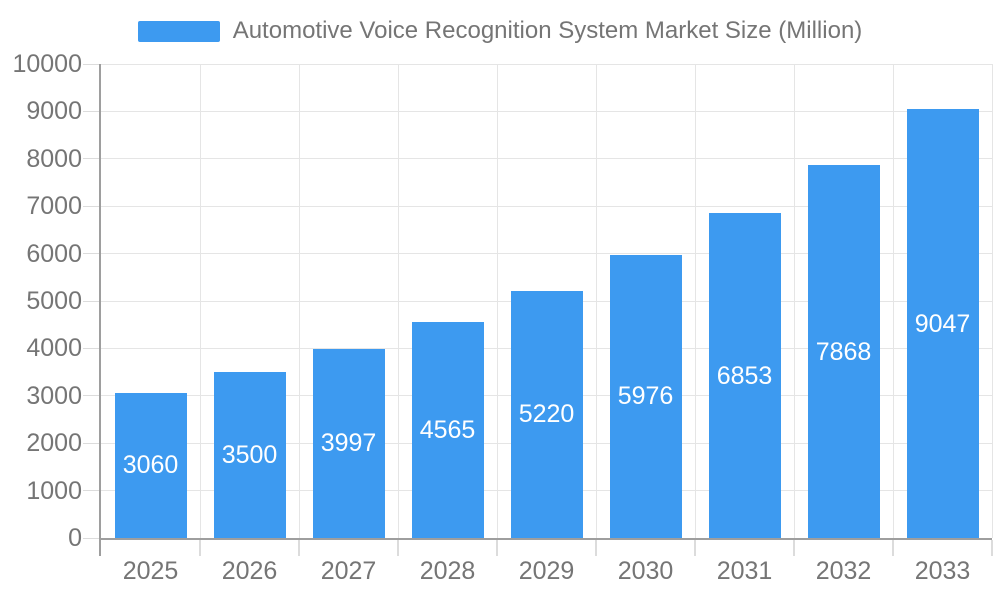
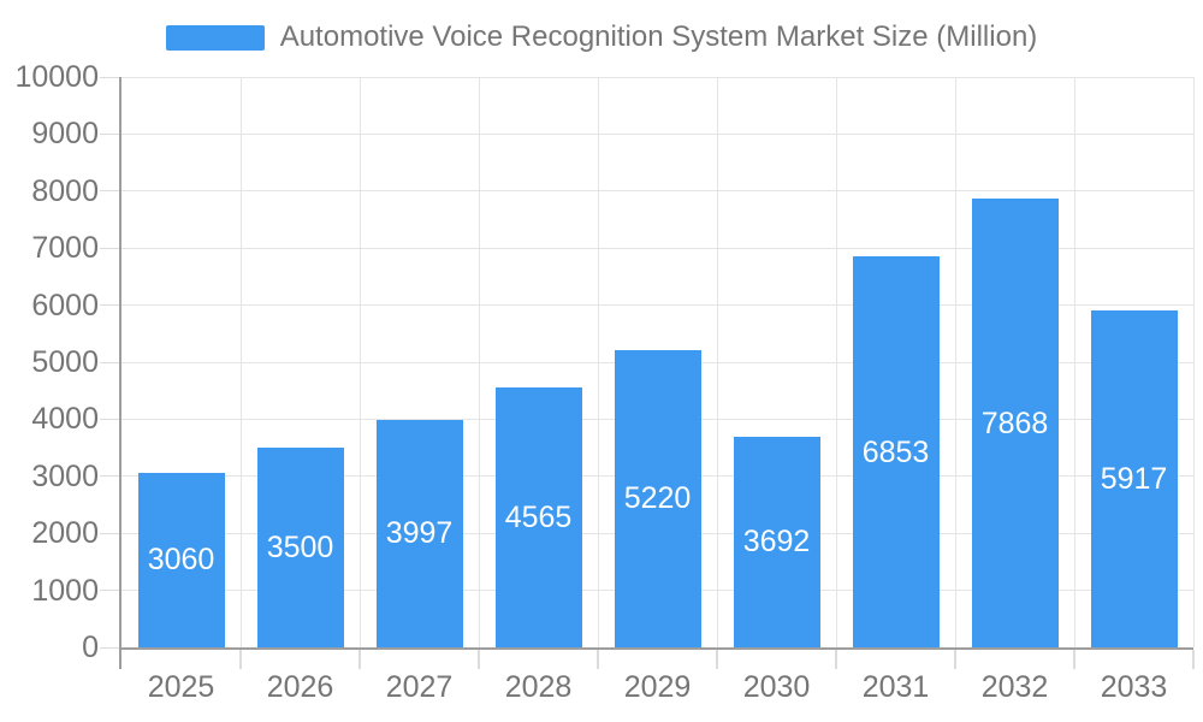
2030: 5976 -> 3692
2033: 9047 -> 5917
